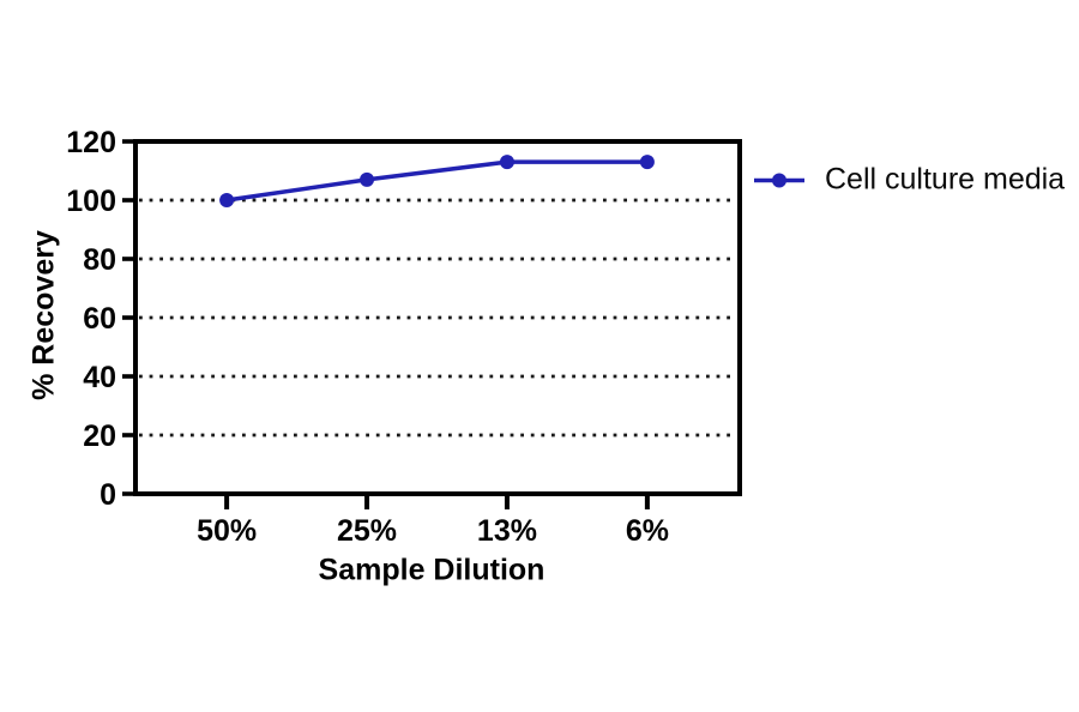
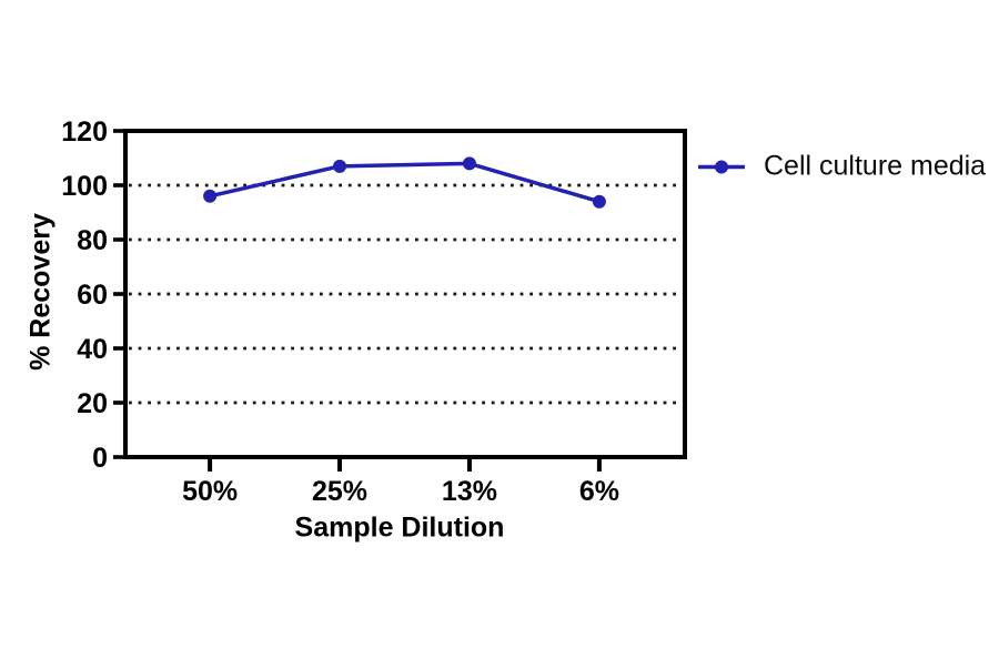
50%: 100 -> 96
13%: 113 -> 108
6%: 113 -> 94
